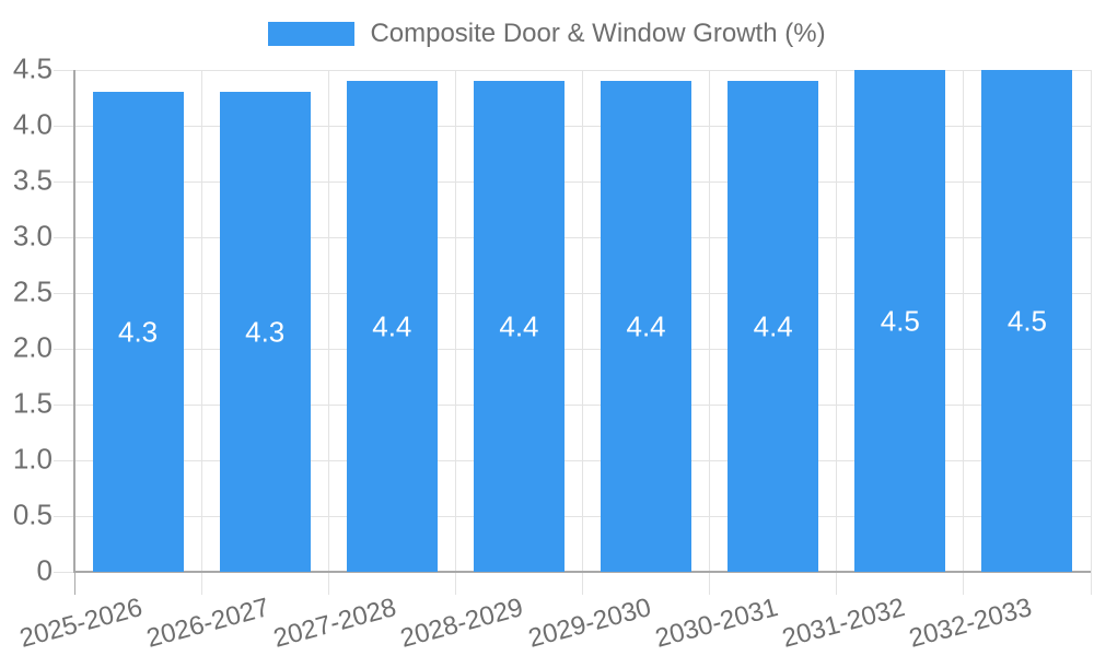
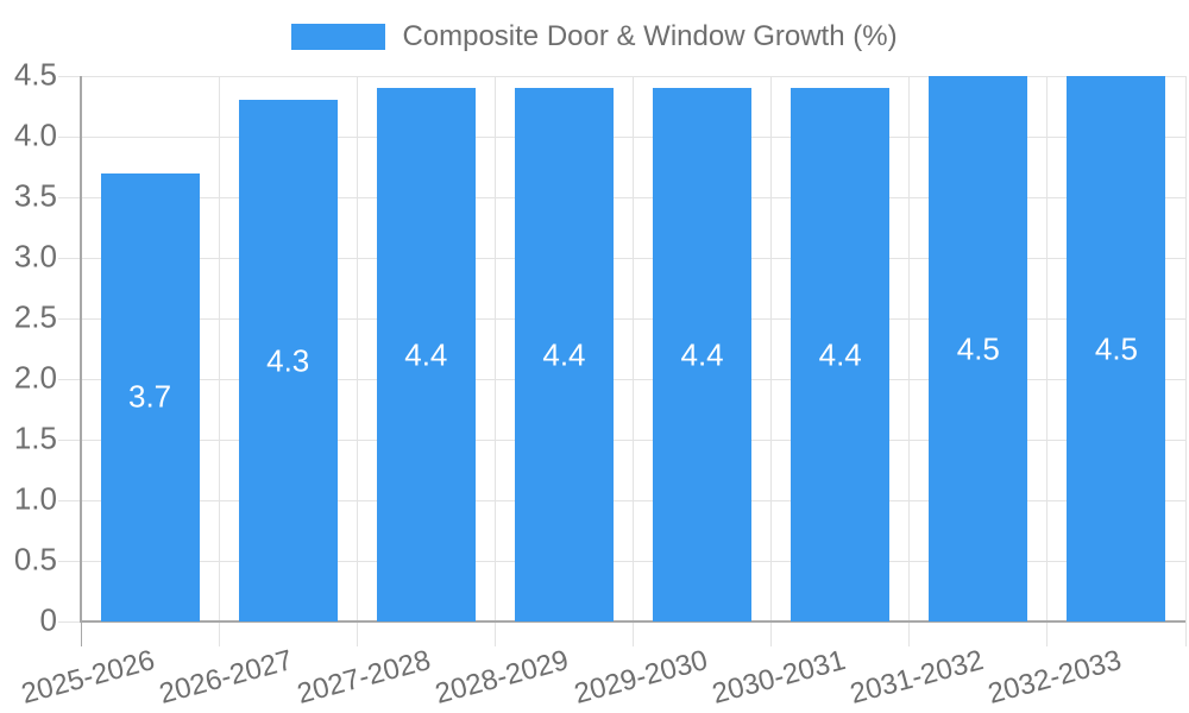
2025-2026: 4.3 -> 3.7
